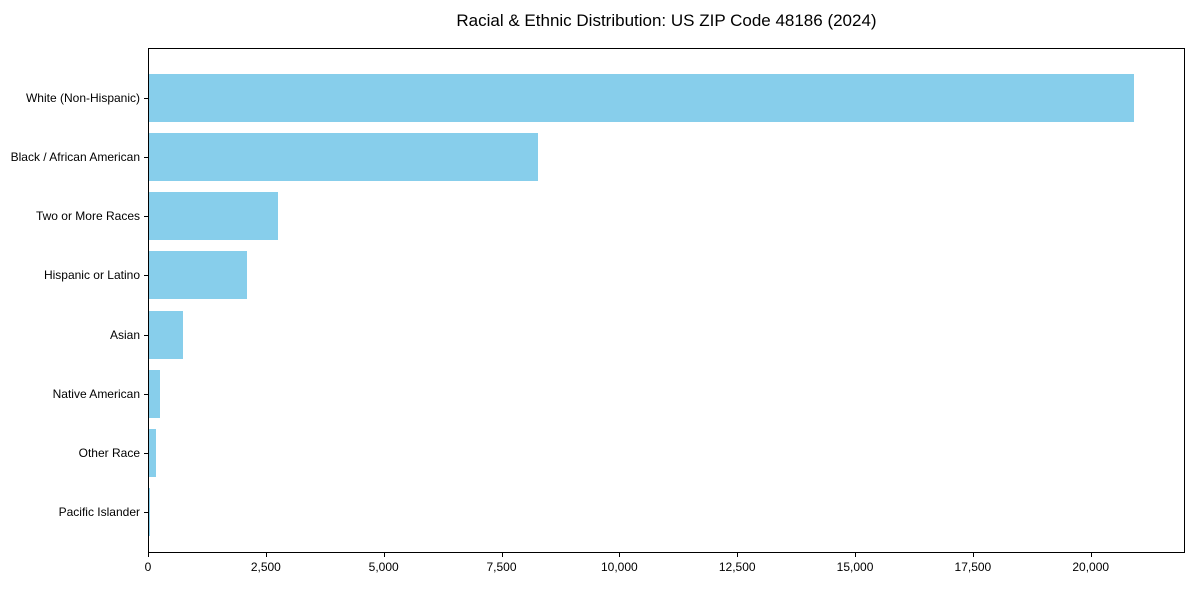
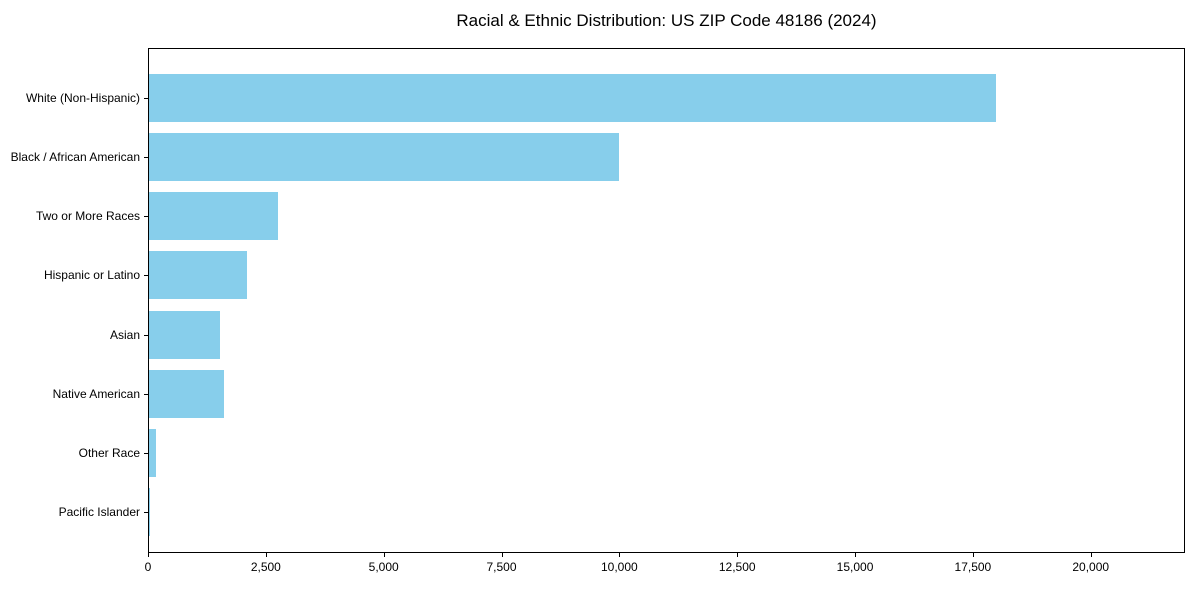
White (Non-Hispanic): 20900 -> 18000
Black / African American: 8300 -> 10000
Asian: 700 -> 1500
Native American: 200 -> 1600
